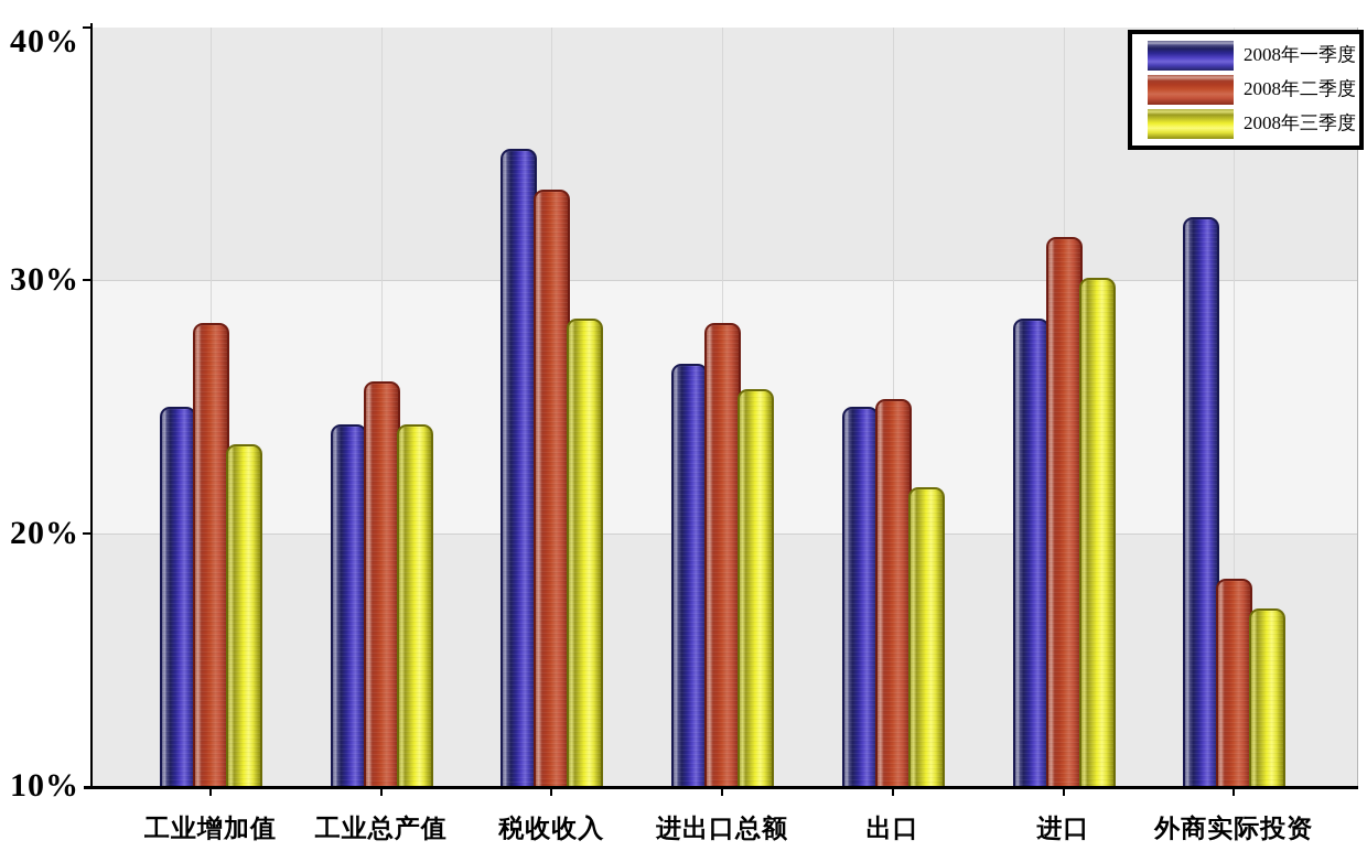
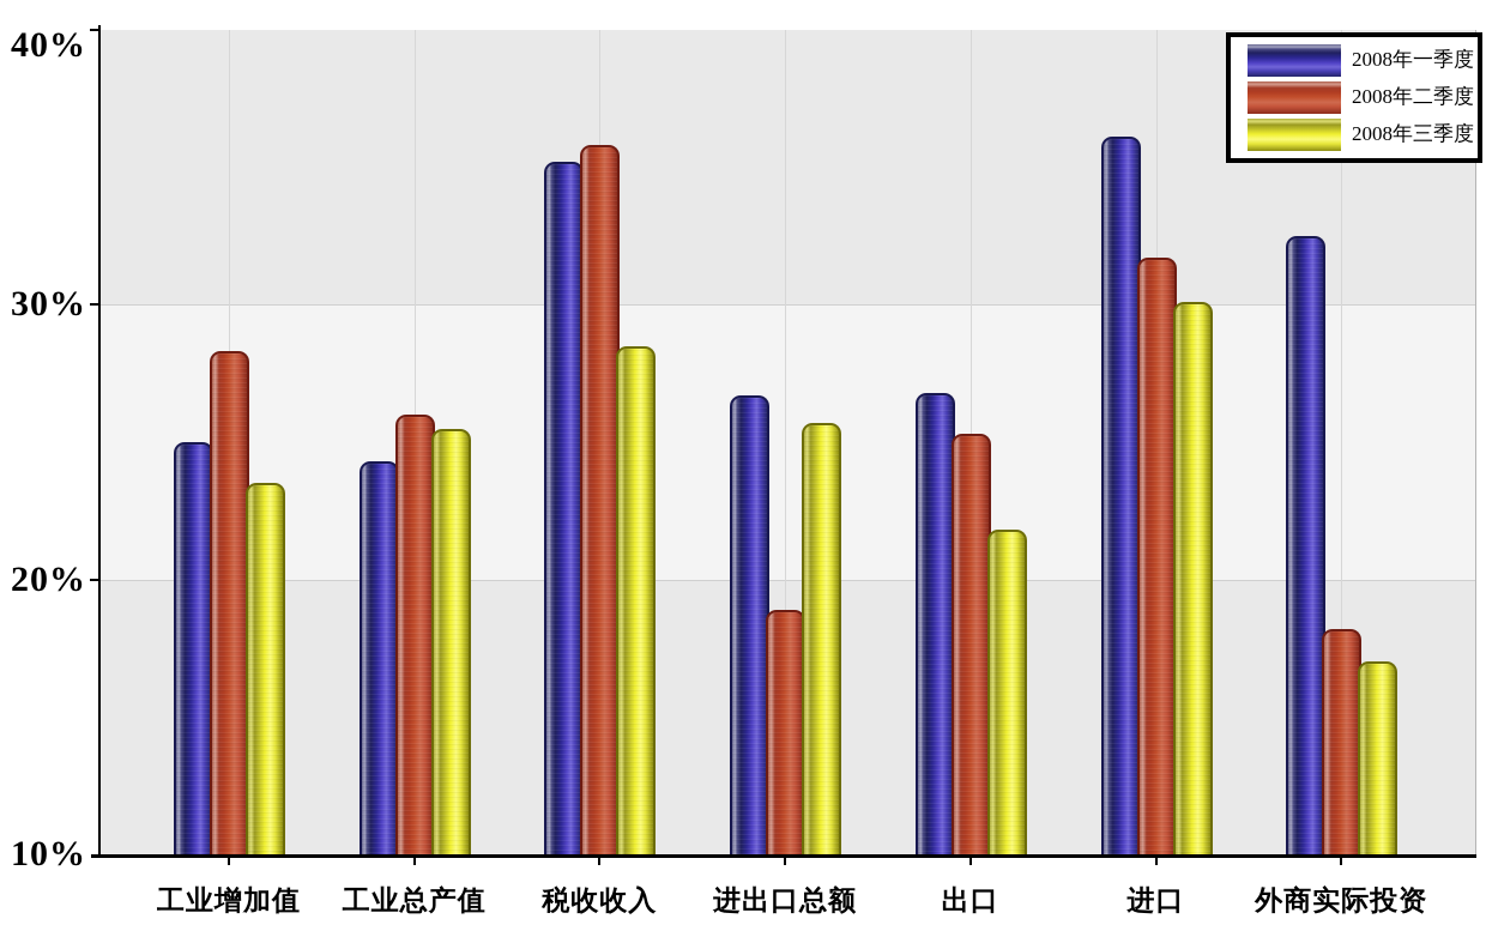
2008年三季度/工业总产值: 24.3% -> 25.5%
2008年二季度/税收收入: 33.6% -> 35.8%
2008年二季度/进出口总额: 28.3% -> 18.9%
2008年一季度/出口: 25.0% -> 26.8%
2008年一季度/进口: 28.5% -> 36.1%
